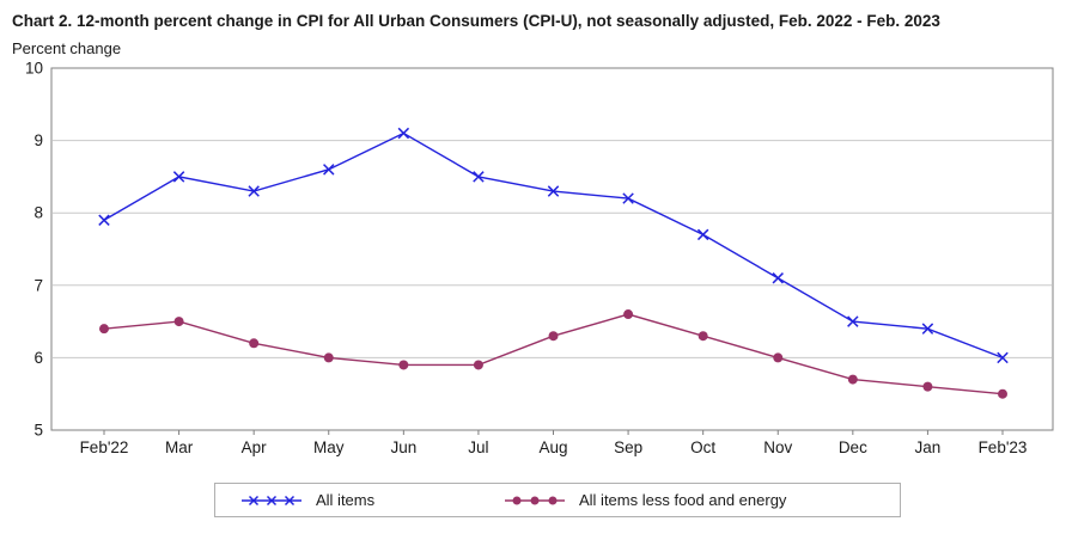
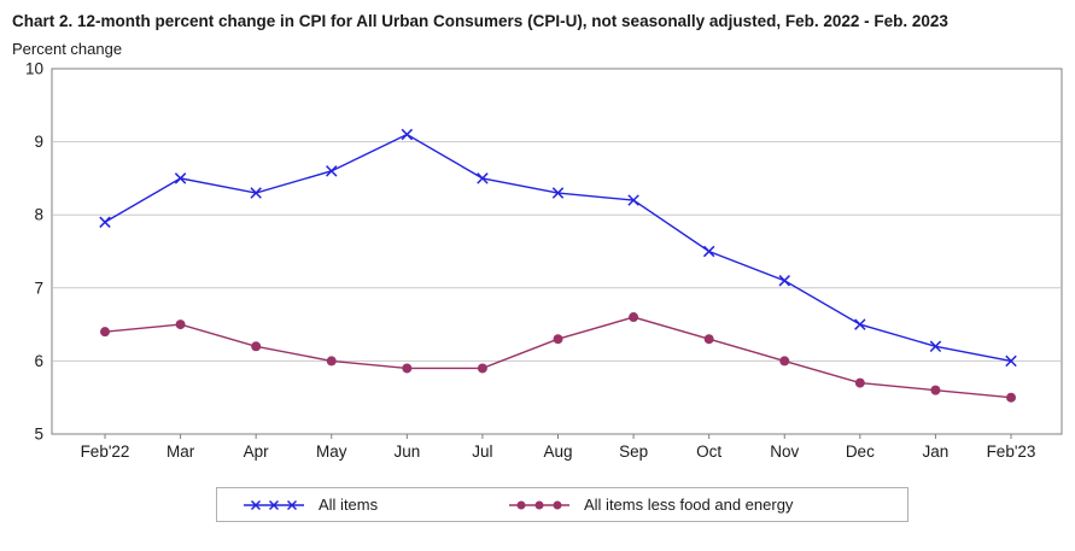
All items/Oct: 7.7 -> 7.5
All items/Jan: 6.4 -> 6.2
